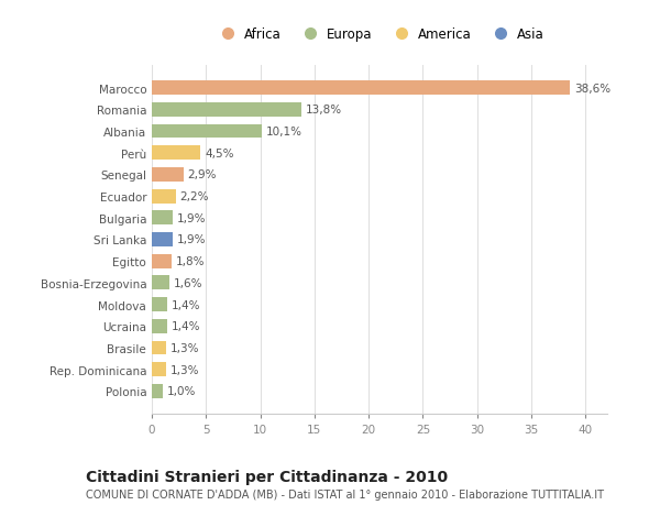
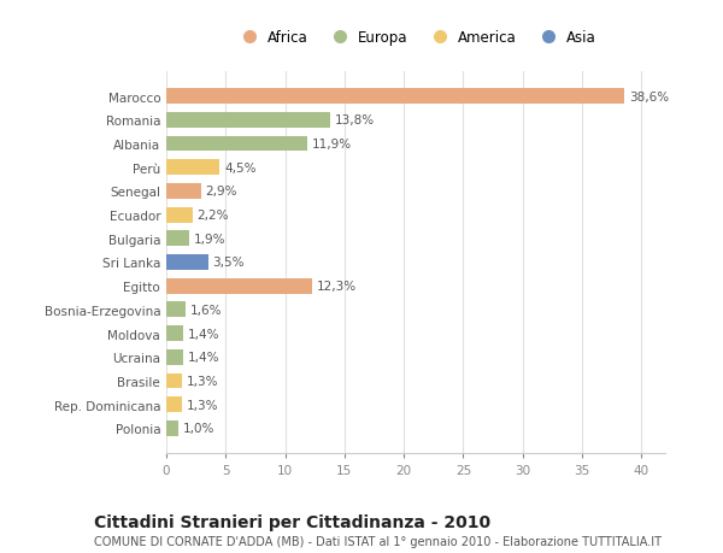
Albania: 10,1% -> 11,9%
Sri Lanka: 1,9% -> 3,5%
Egitto: 1,8% -> 12,3%
